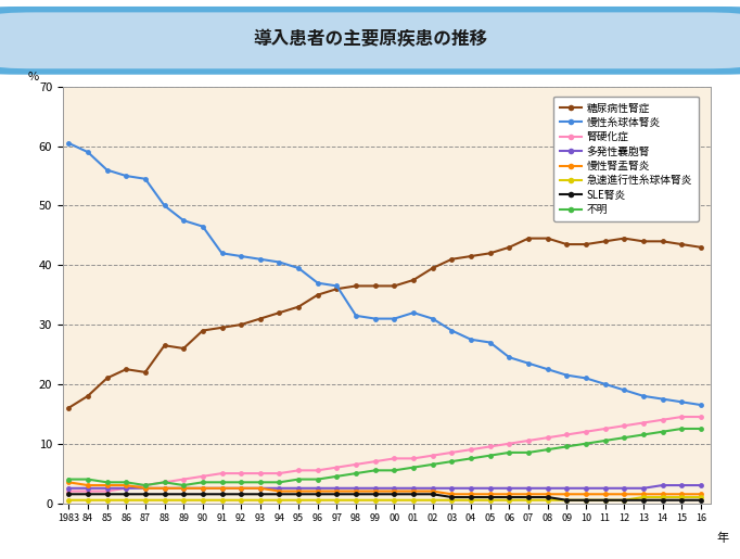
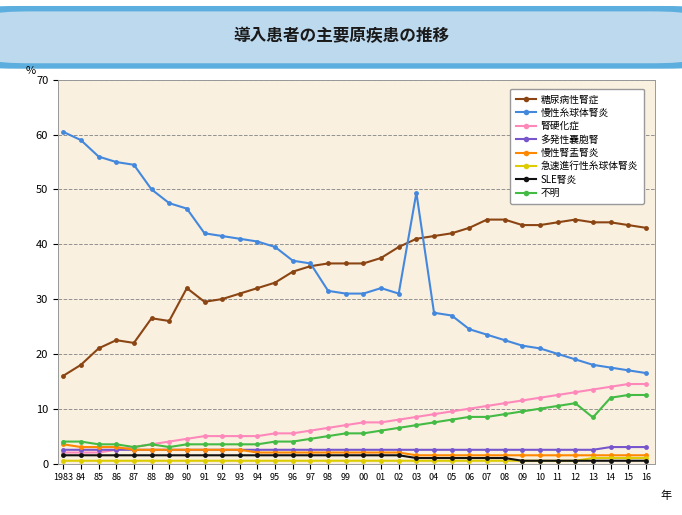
糖尿病性腎症/90: 29.0 -> 32.0
慢性糸球体腎炎/03: 29.0 -> 49.4
不明/13: 11.5 -> 8.4
